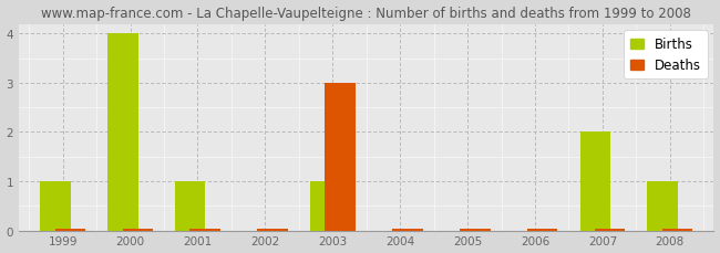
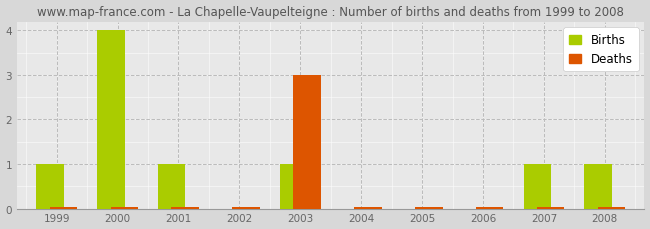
Births/2007: 2 -> 1
